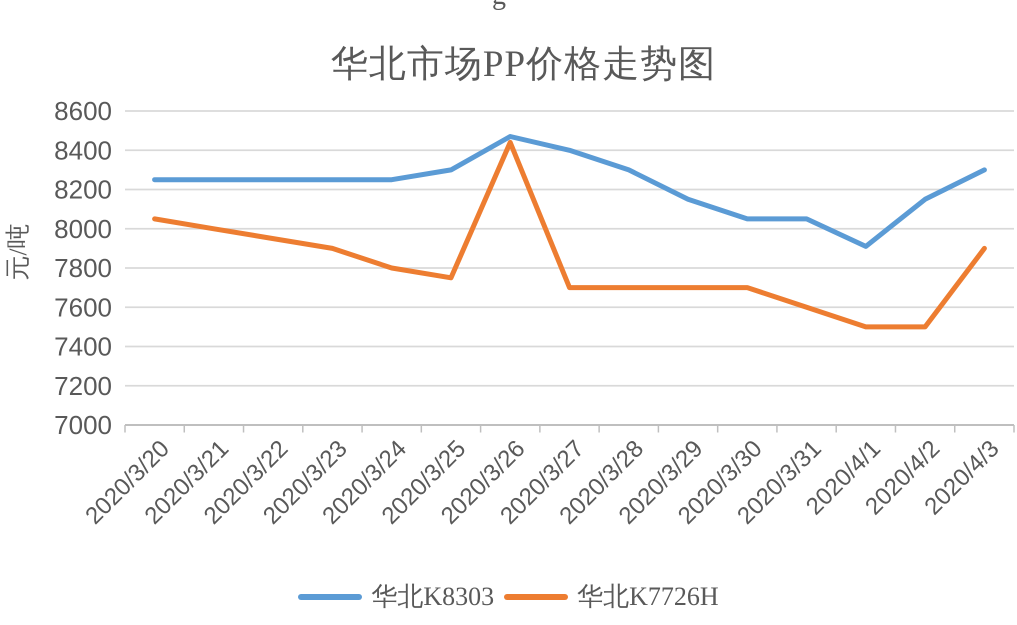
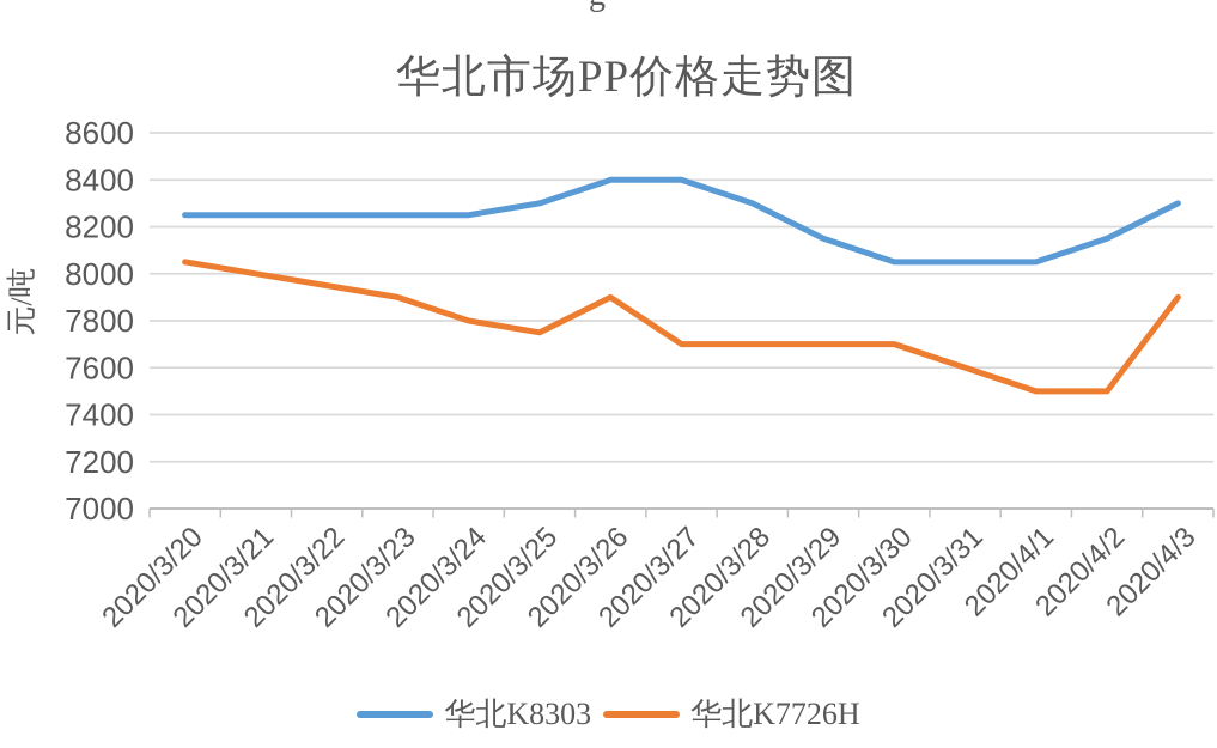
华北K8303/2020/3/26: 8470 -> 8400
华北K7726H/2020/3/26: 8440 -> 7900
华北K8303/2020/4/1: 7910 -> 8050
